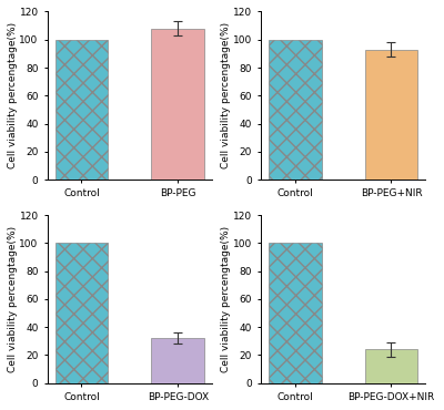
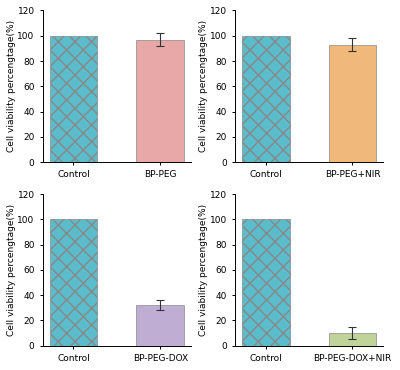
BP-PEG: 108 -> 97
BP-PEG-DOX+NIR: 24 -> 10
